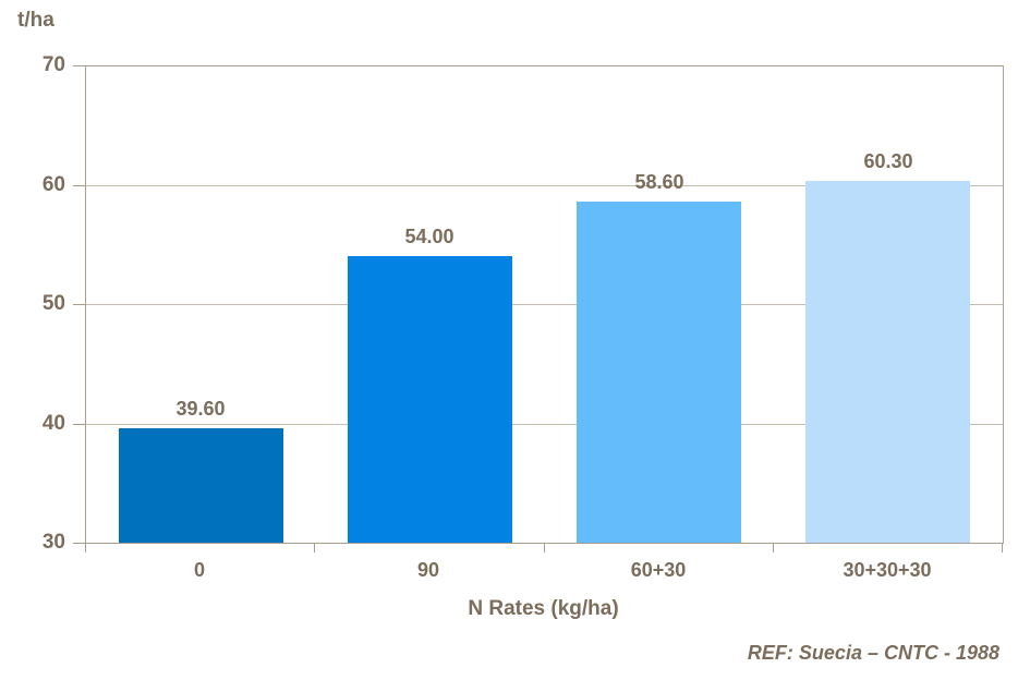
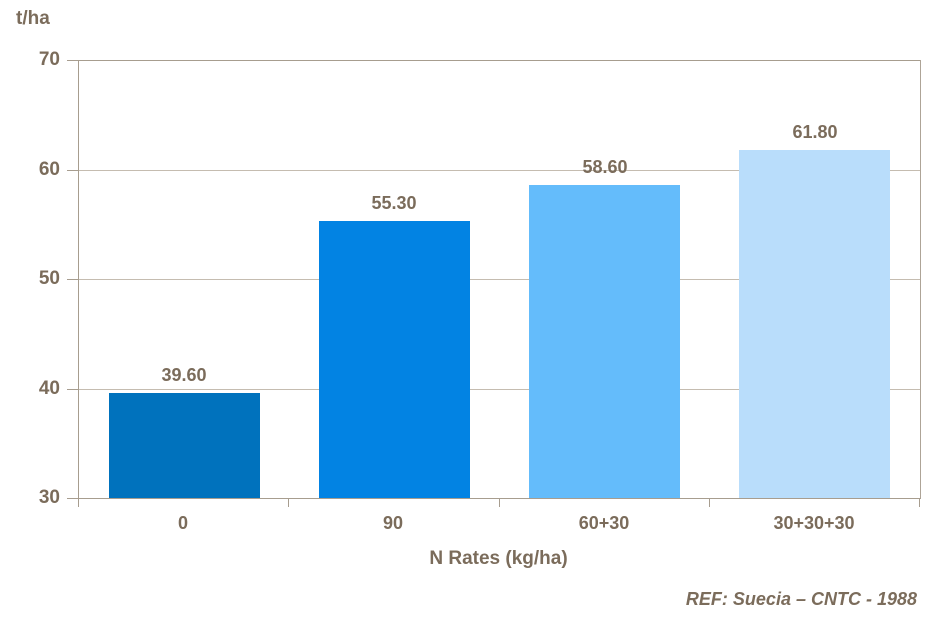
90: 54.00 -> 55.30
30+30+30: 60.30 -> 61.80
